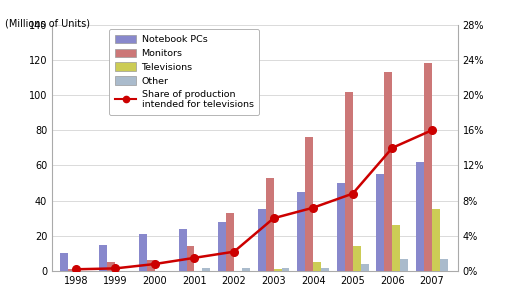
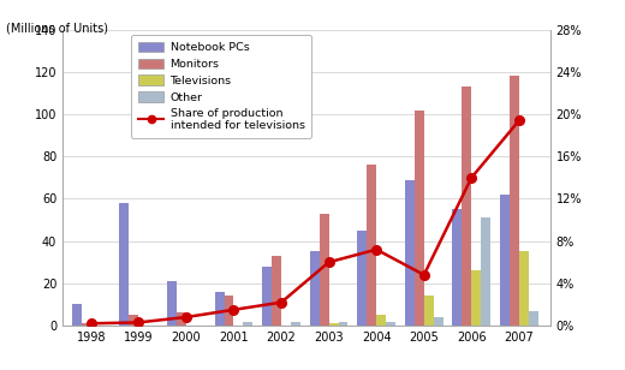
Notebook PCs/1999: 15 -> 58
Notebook PCs/2001: 24 -> 16
Notebook PCs/2005: 50 -> 69
Share of production intended for televisions/2005: 8.8% -> 4.8%
Other/2006: 7 -> 51
Share of production intended for televisions/2007: 16.0% -> 19.4%
